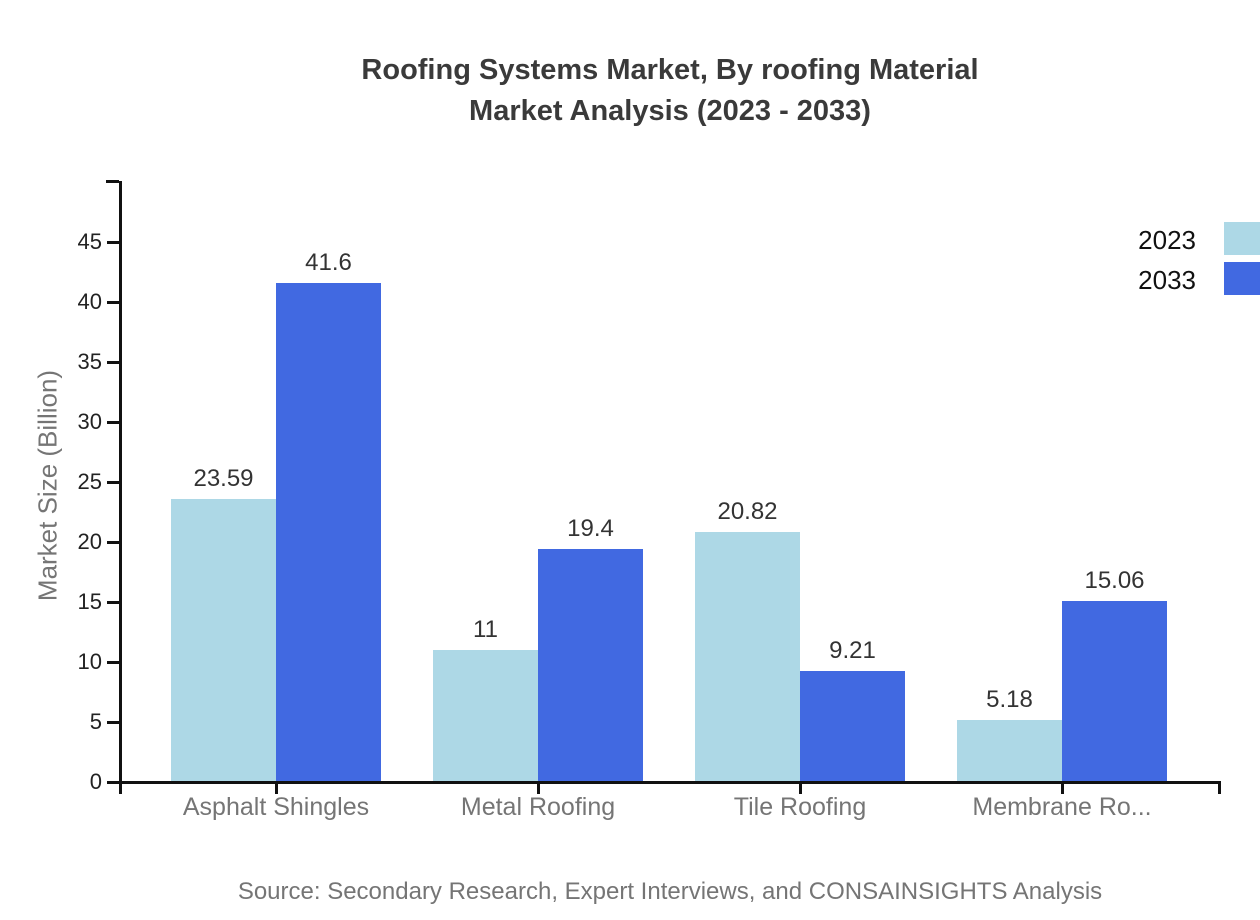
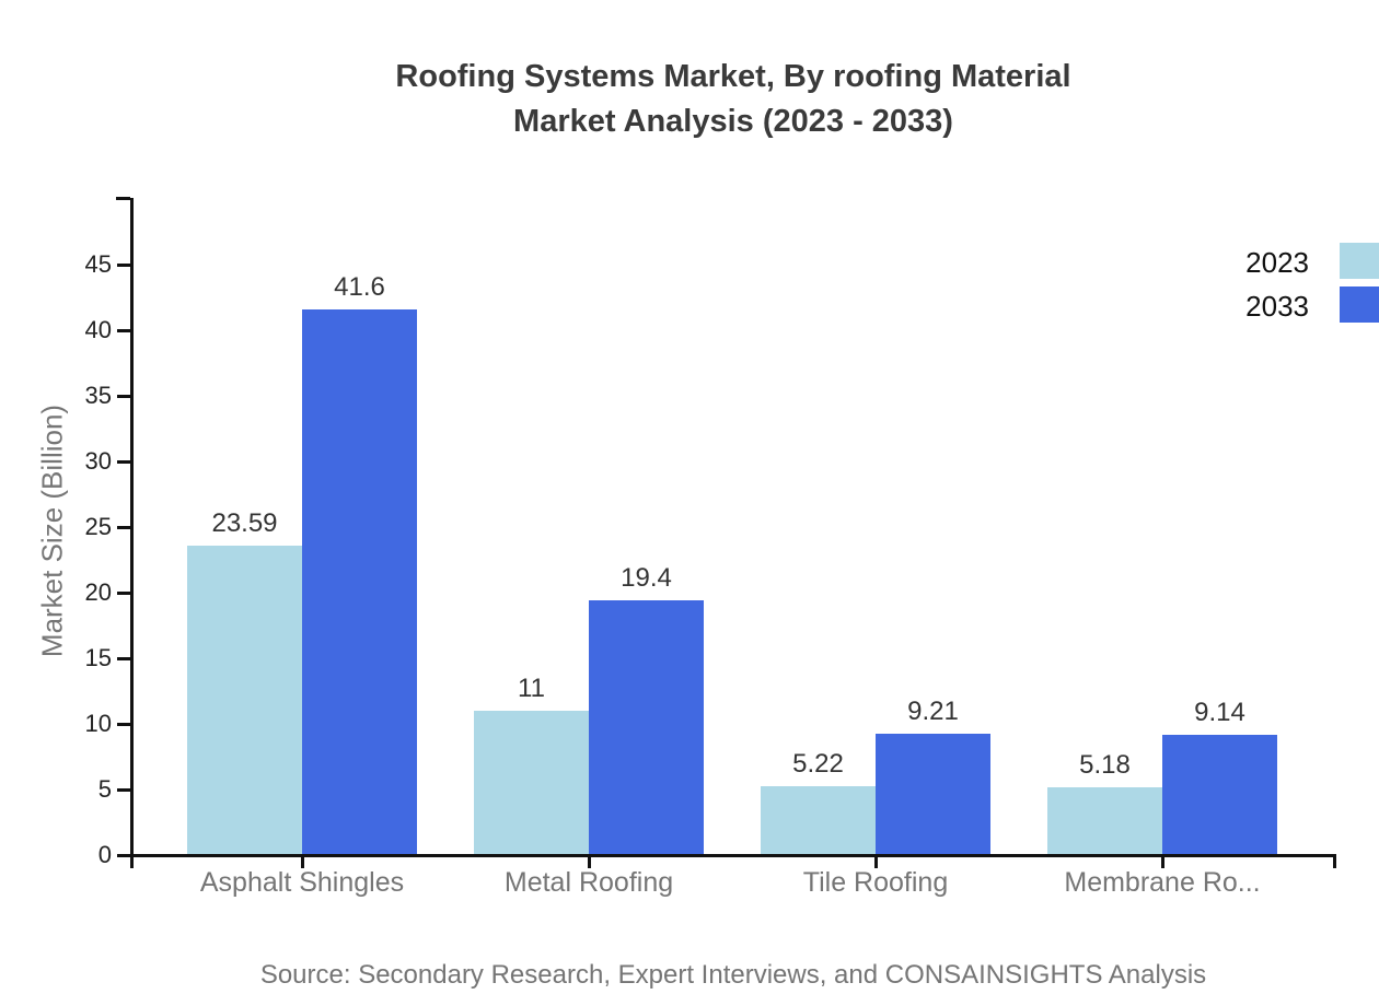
2023/Tile Roofing: 20.82 -> 5.22
2033/Membrane Ro...: 15.06 -> 9.14
